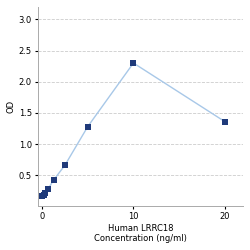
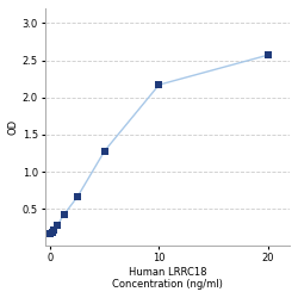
10: 2.30 -> 2.17
20: 1.36 -> 2.57
